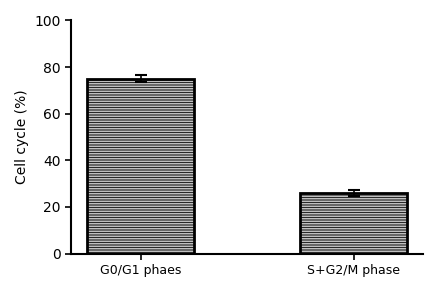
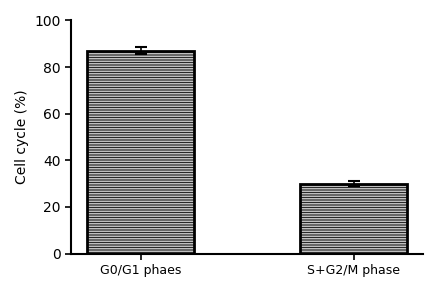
G0/G1 phaes: 75 -> 87
S+G2/M phase: 26 -> 30
